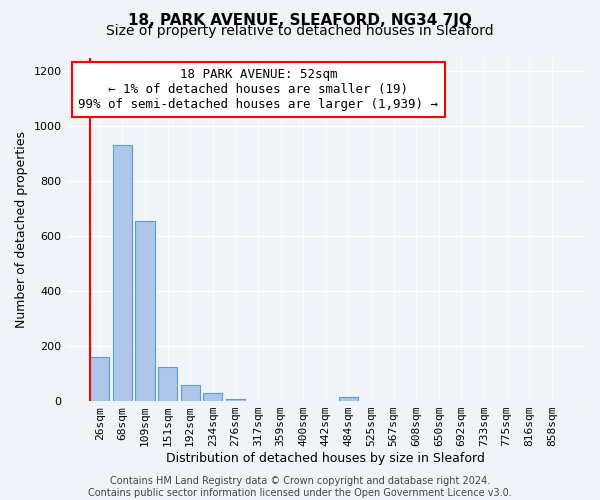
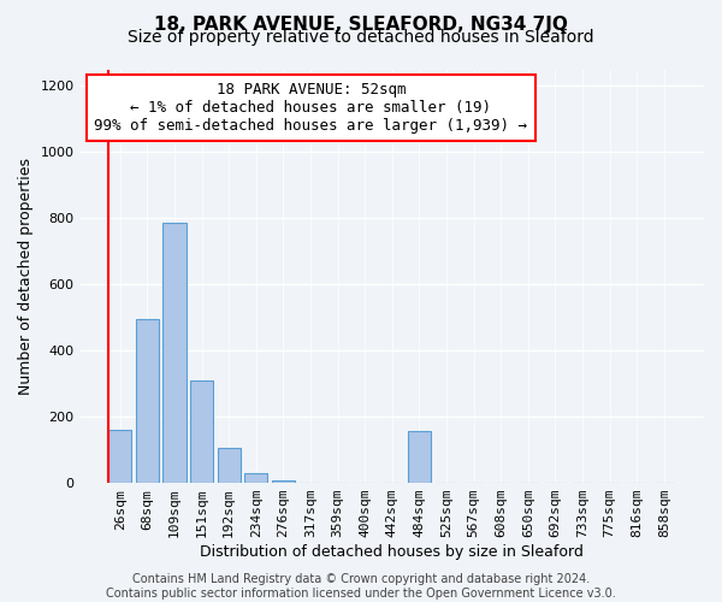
68sqm: 930 -> 495
109sqm: 655 -> 785
151sqm: 125 -> 310
192sqm: 58 -> 105
484sqm: 15 -> 155
